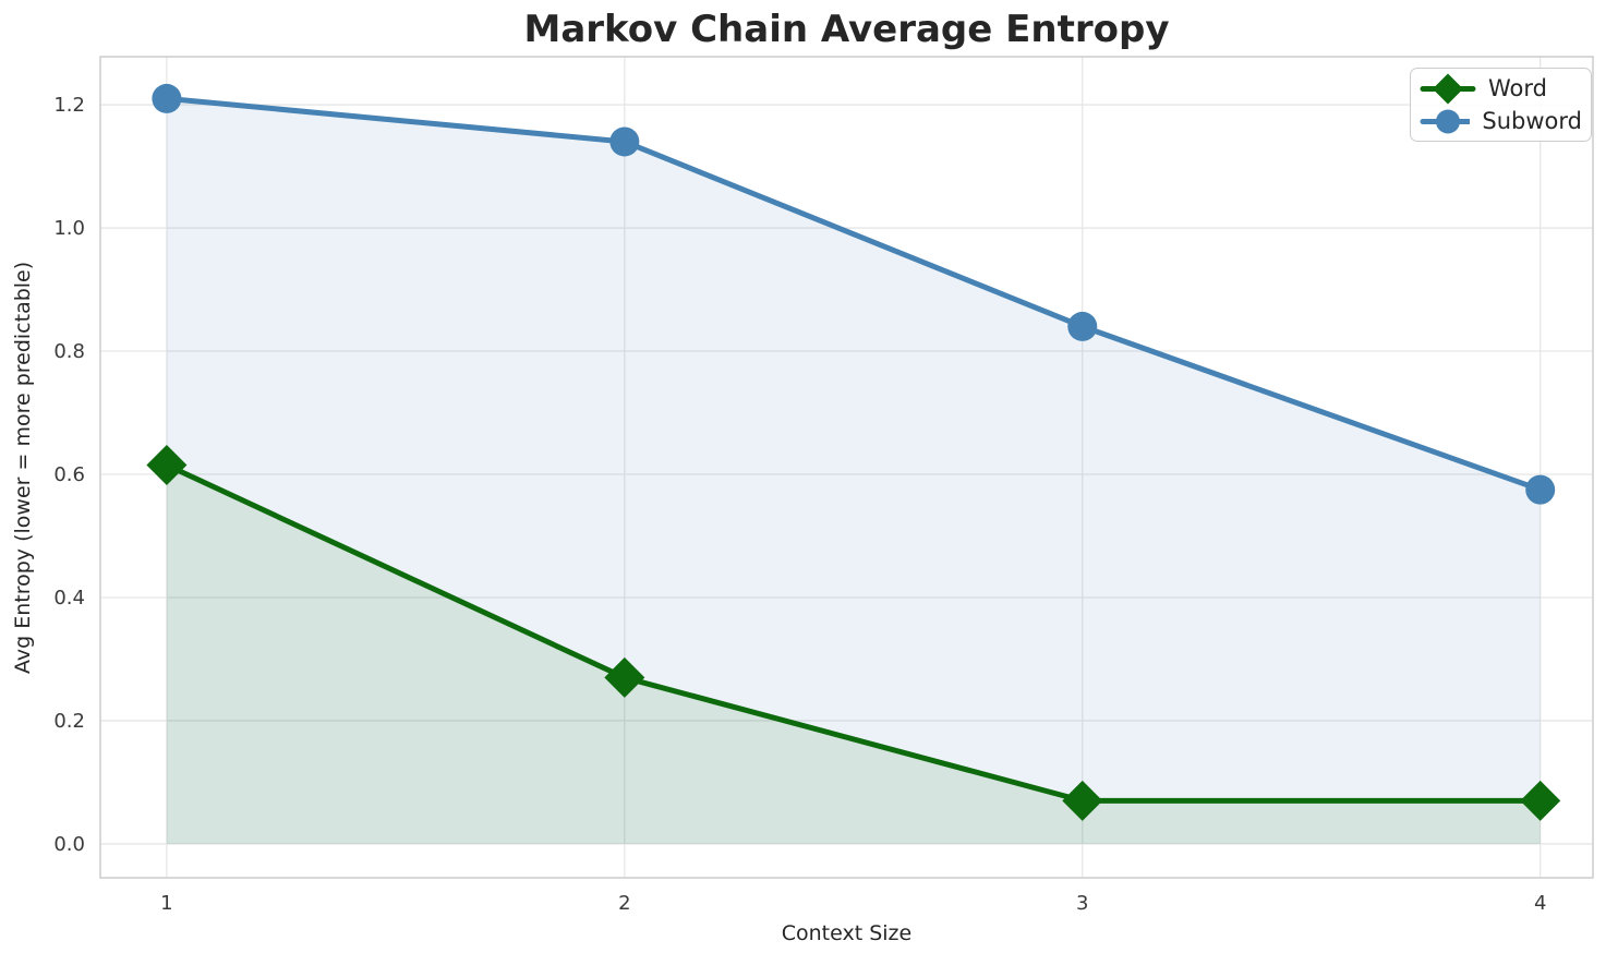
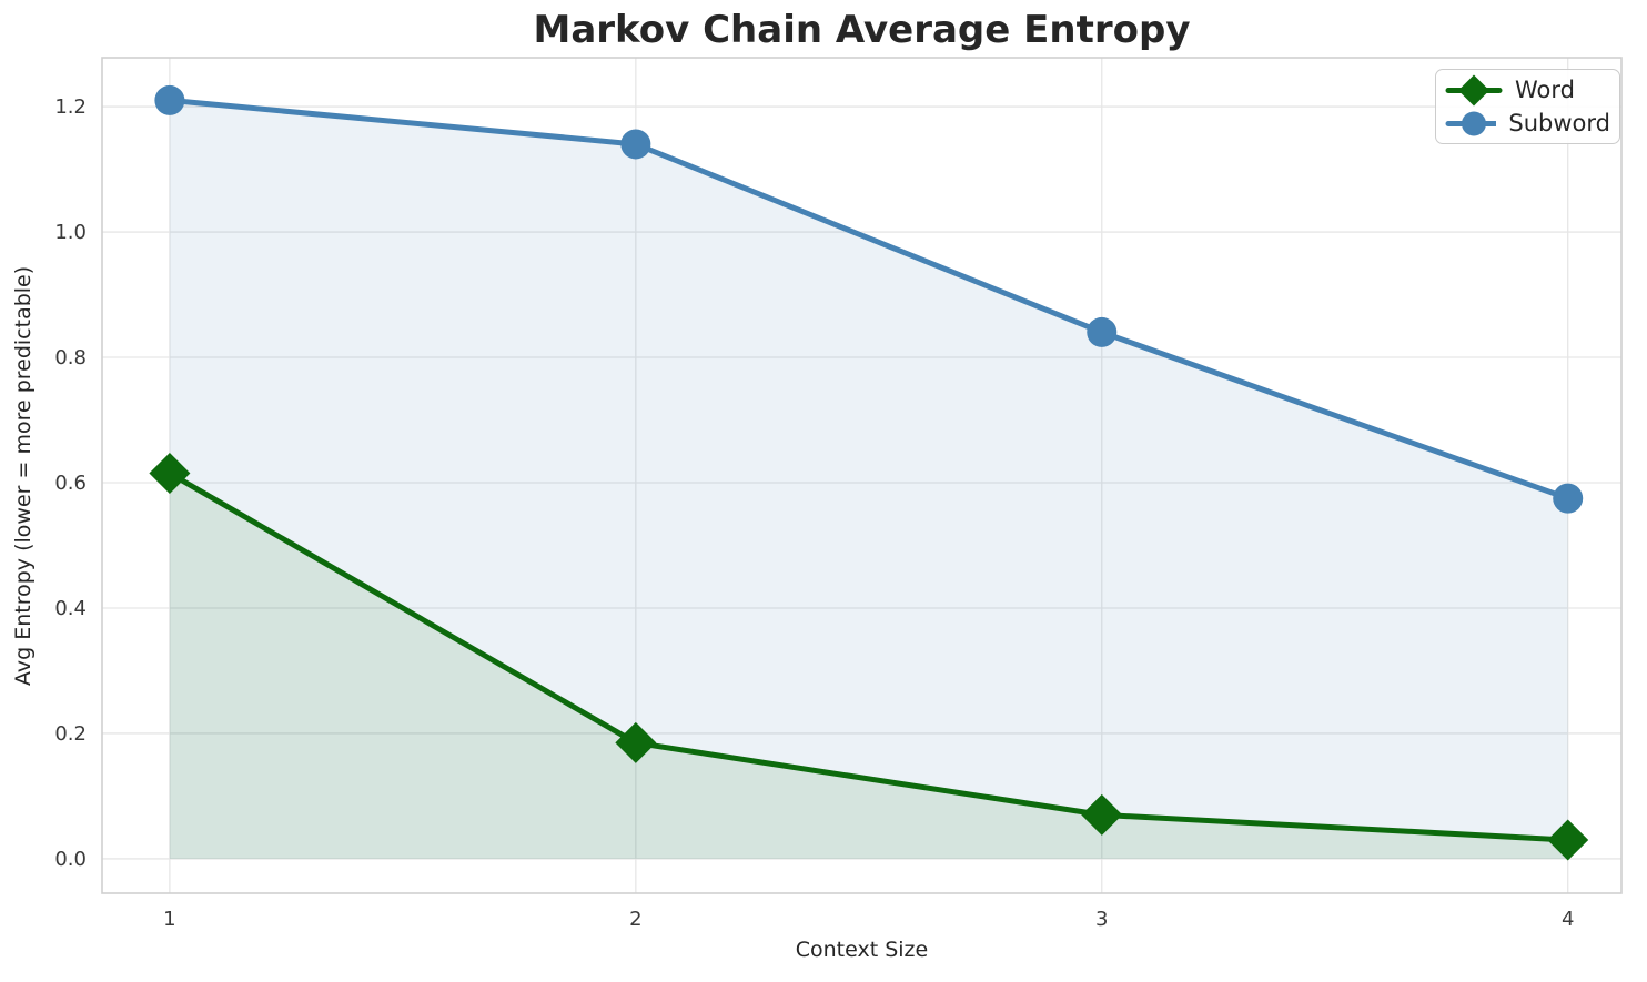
Word/2: 0.27 -> 0.18
Word/4: 0.07 -> 0.03
